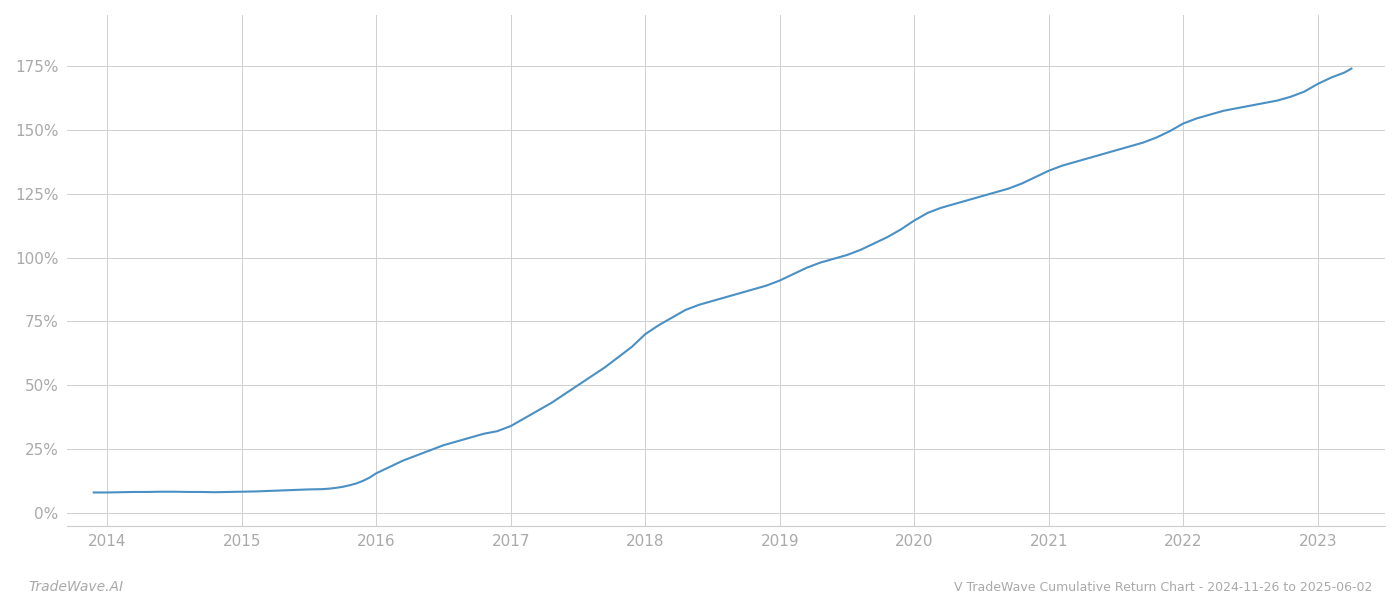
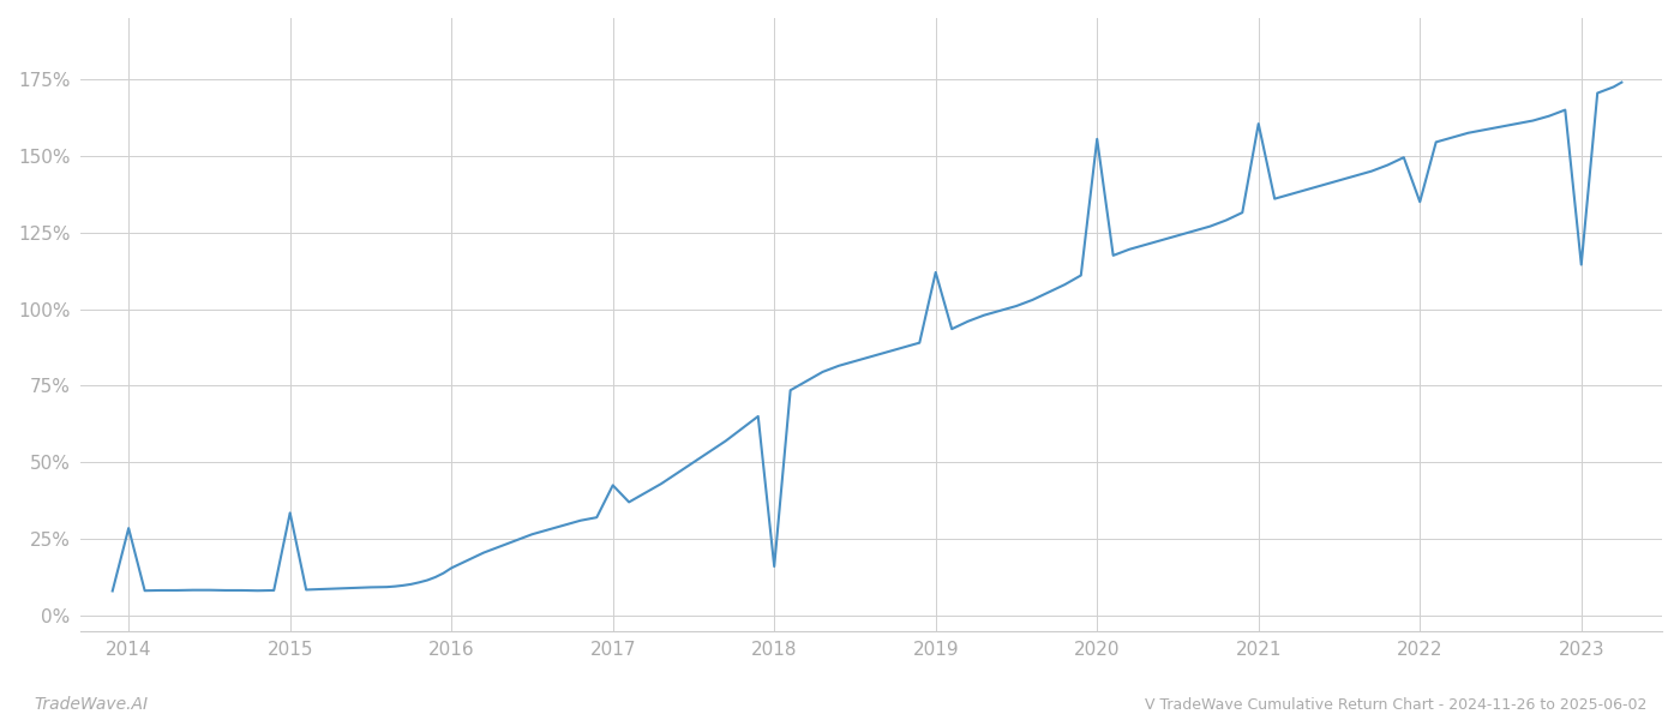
2014: 8.0% -> 28.5%
2015: 8.3% -> 33.5%
2017: 34.0% -> 42.5%
2018: 70.0% -> 16.0%
2019: 91.0% -> 112.0%
2020: 114.5% -> 155.5%
2021: 134.0% -> 160.5%
2022: 152.5% -> 135.0%
2023: 168.0% -> 114.5%
